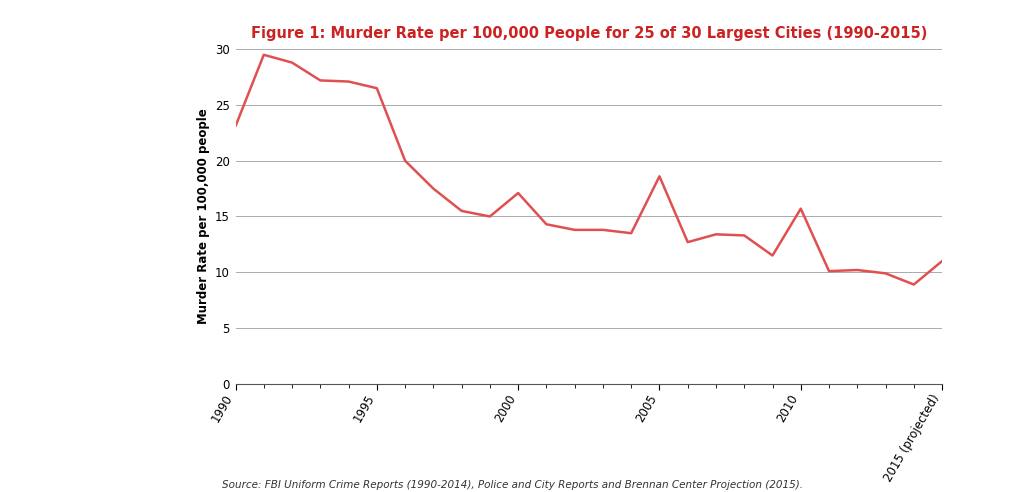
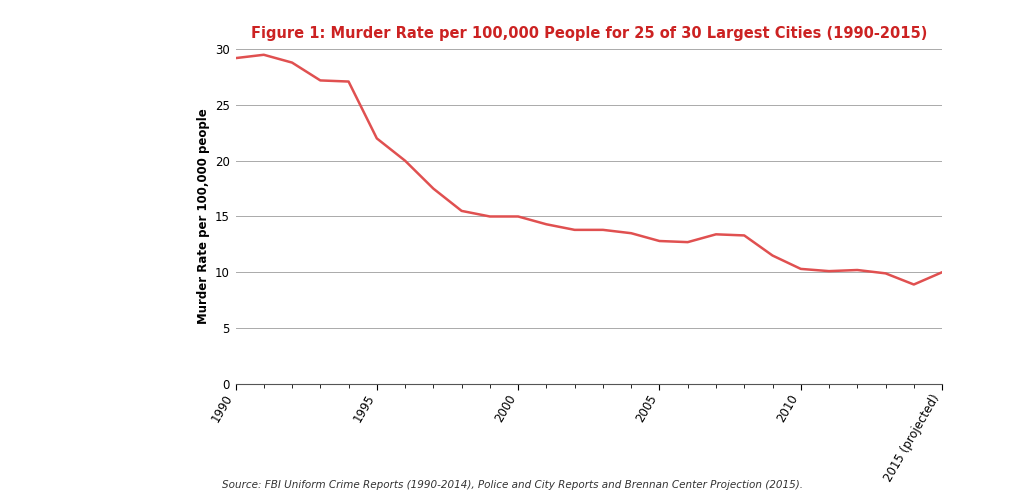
1990: 23.1 -> 29.2
1995: 26.5 -> 22.0
2000: 17.1 -> 15.0
2005: 18.6 -> 12.8
2010: 15.7 -> 10.3
2015 (projected): 11.0 -> 10.0
